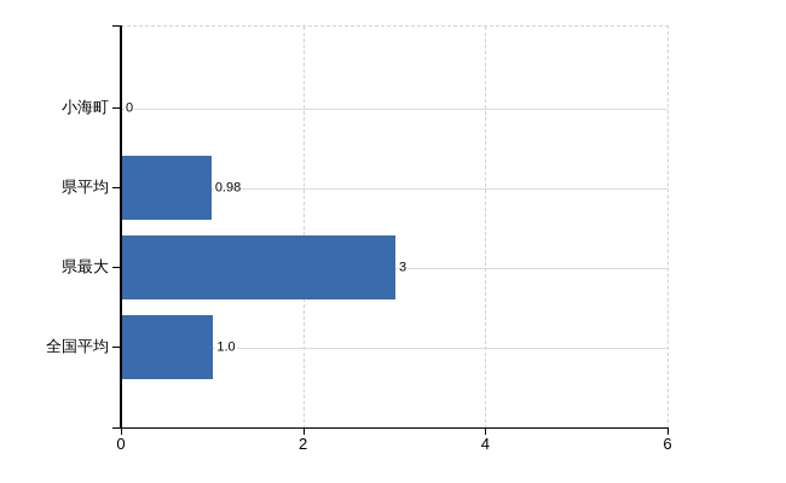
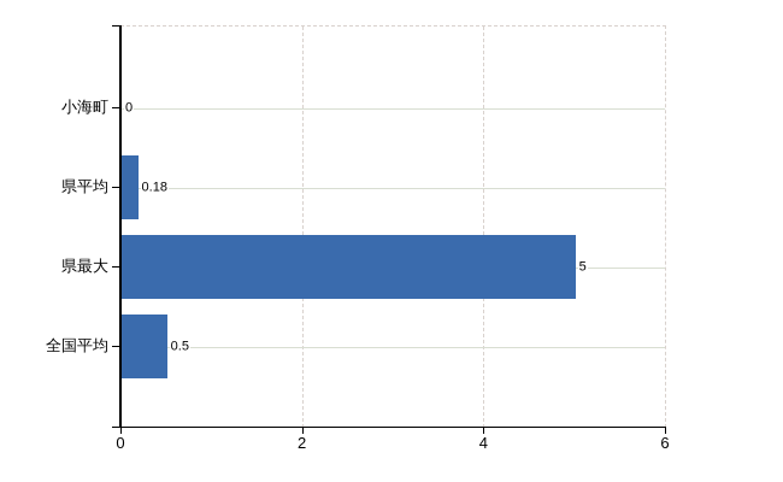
県平均: 0.98 -> 0.18
県最大: 3 -> 5
全国平均: 1.0 -> 0.5
